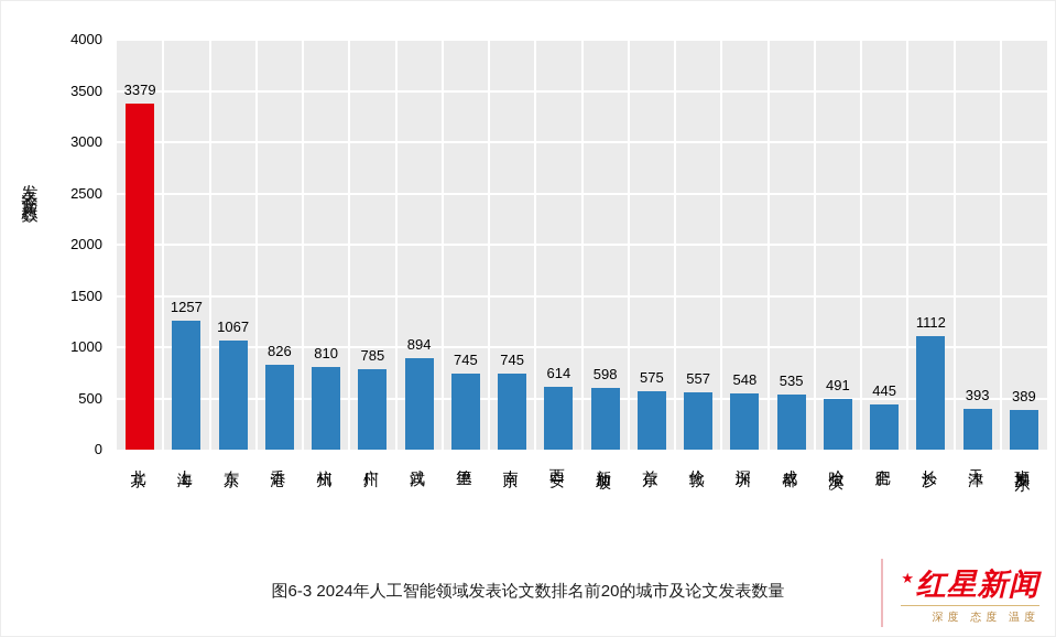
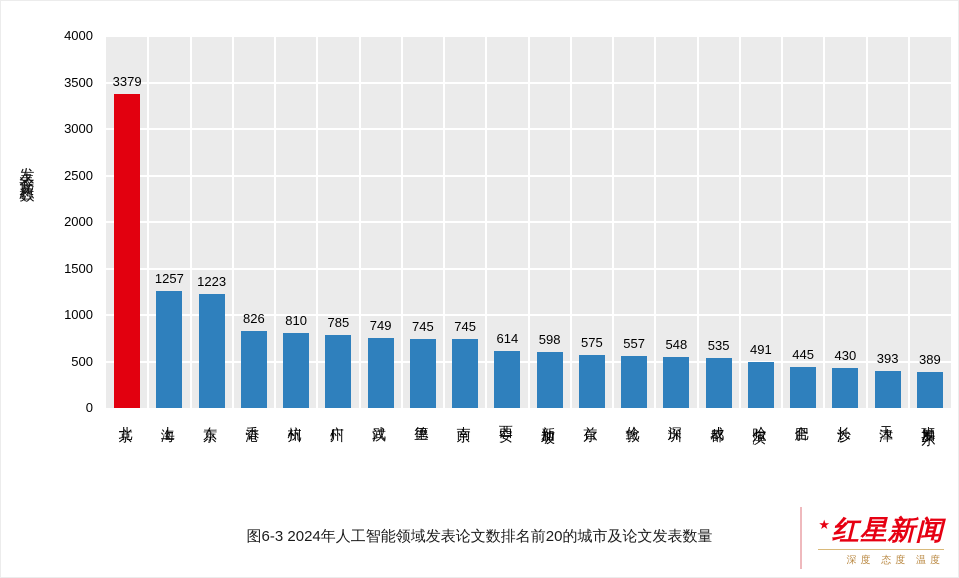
东京: 1067 -> 1223
武汉: 894 -> 749
长沙: 1112 -> 430
